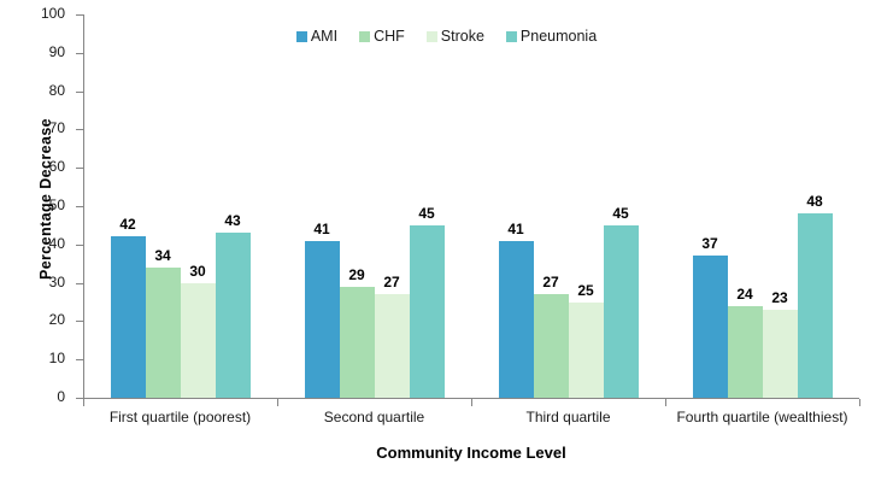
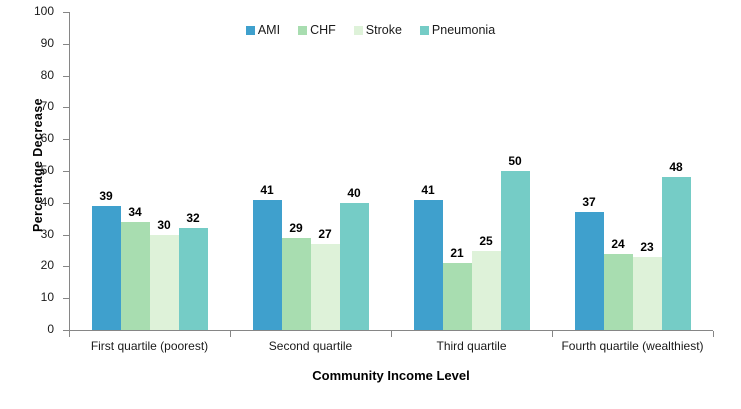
AMI/First quartile (poorest): 42 -> 39
Pneumonia/First quartile (poorest): 43 -> 32
Pneumonia/Second quartile: 45 -> 40
CHF/Third quartile: 27 -> 21
Pneumonia/Third quartile: 45 -> 50
